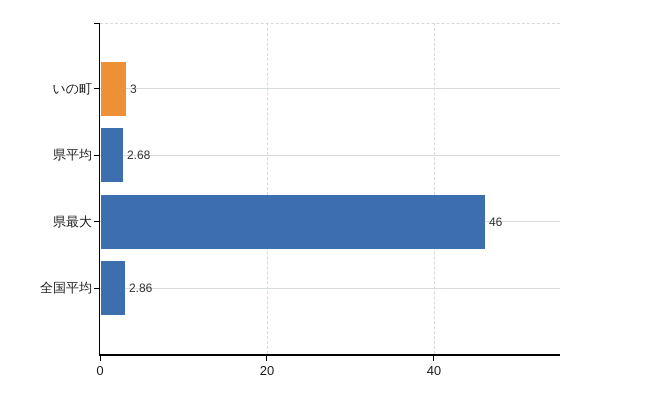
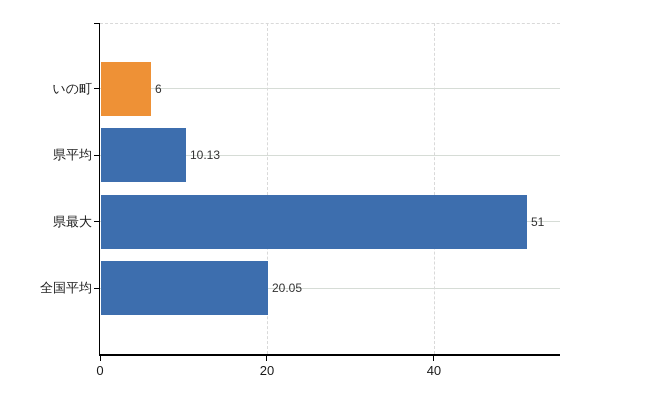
いの町: 3 -> 6
県平均: 2.68 -> 10.13
県最大: 46 -> 51
全国平均: 2.86 -> 20.05
